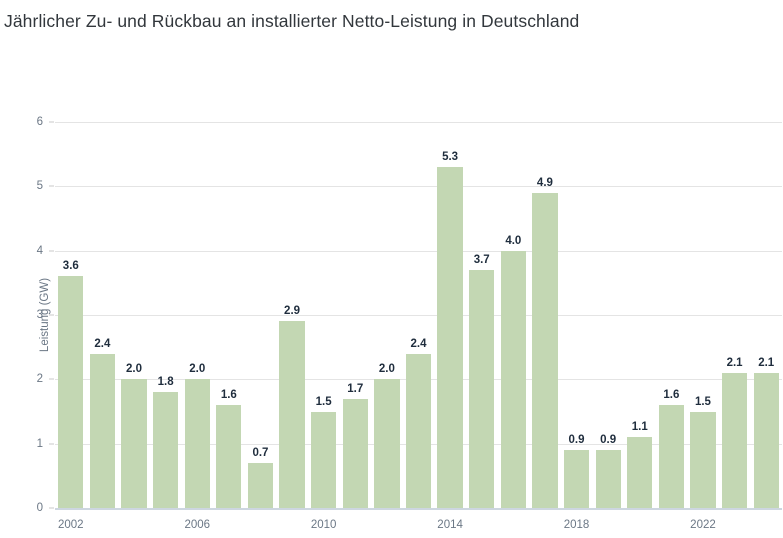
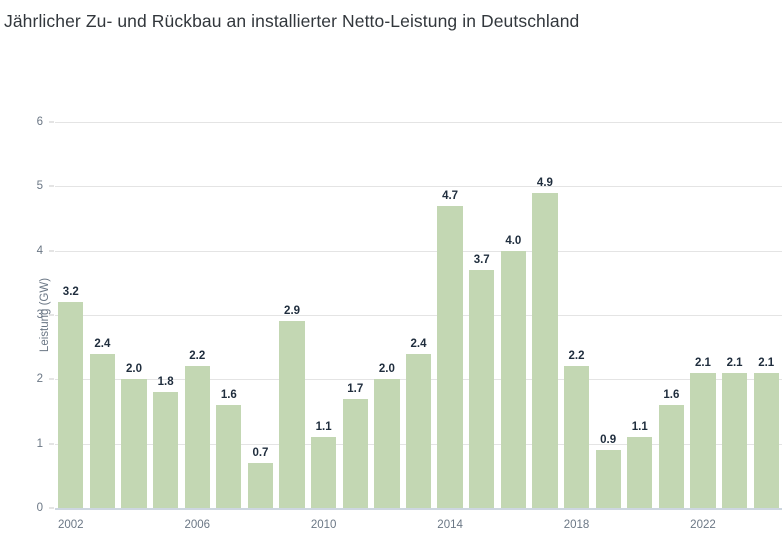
2002: 3.6 -> 3.2
2006: 2.0 -> 2.2
2010: 1.5 -> 1.1
2014: 5.3 -> 4.7
2018: 0.9 -> 2.2
2022: 1.5 -> 2.1
